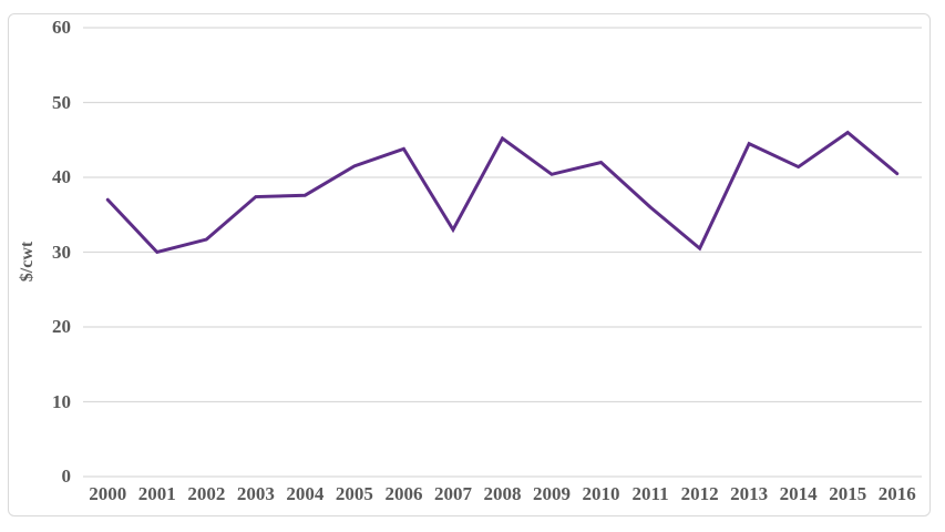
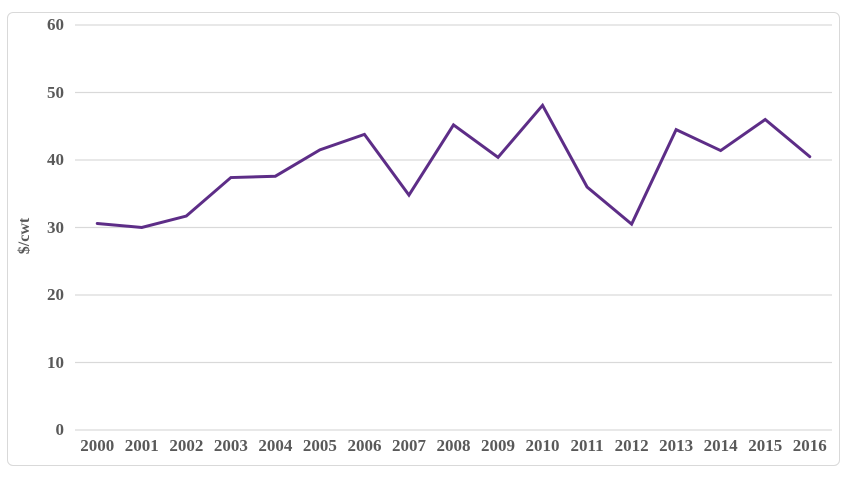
2000: 37 -> 31
2007: 33 -> 35
2010: 42 -> 48
